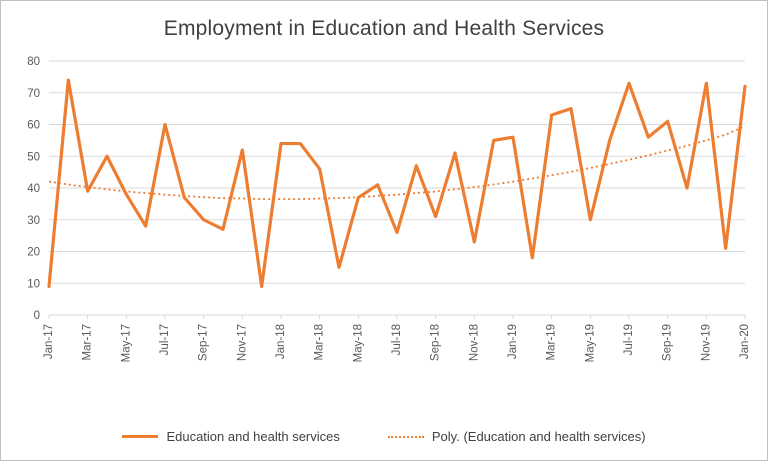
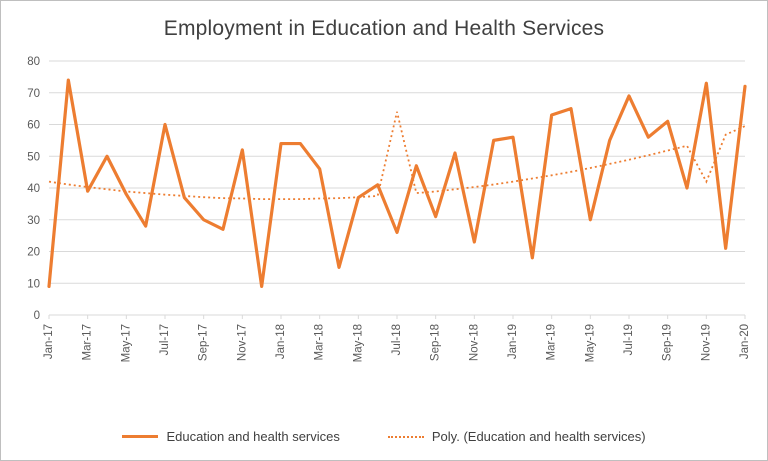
Poly. (Education and health services)/Jul-18: 38 -> 64
Education and health services/Jul-19: 73 -> 69
Poly. (Education and health services)/Nov-19: 55 -> 42
